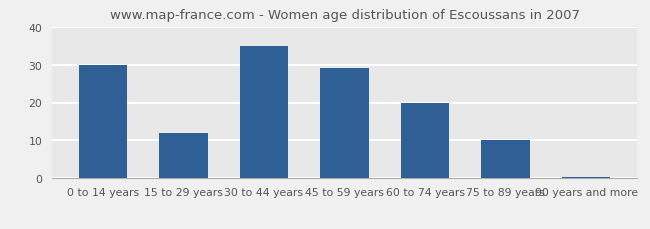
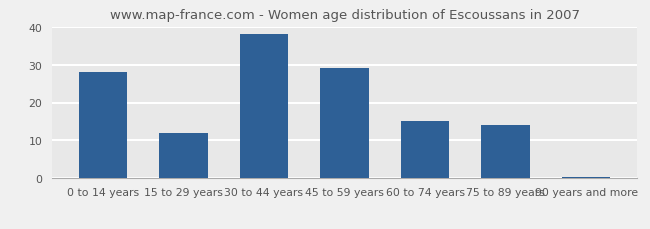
0 to 14 years: 30.0 -> 28.0
30 to 44 years: 35.0 -> 38.0
60 to 74 years: 20.0 -> 15.0
75 to 89 years: 10.0 -> 14.0
